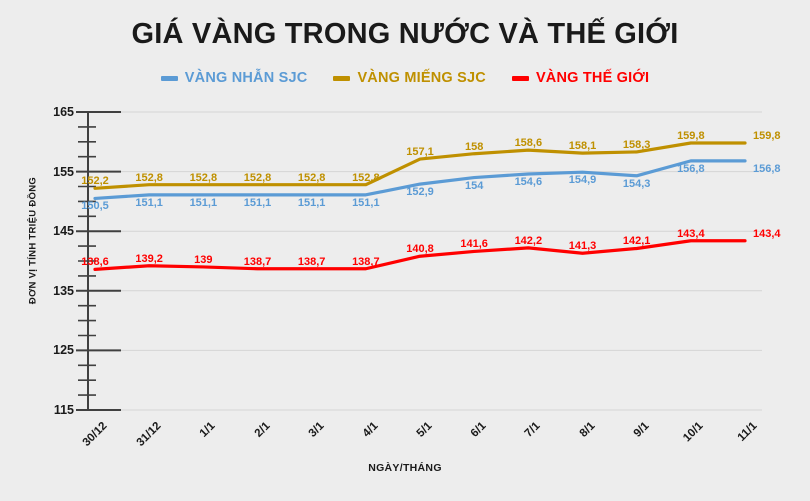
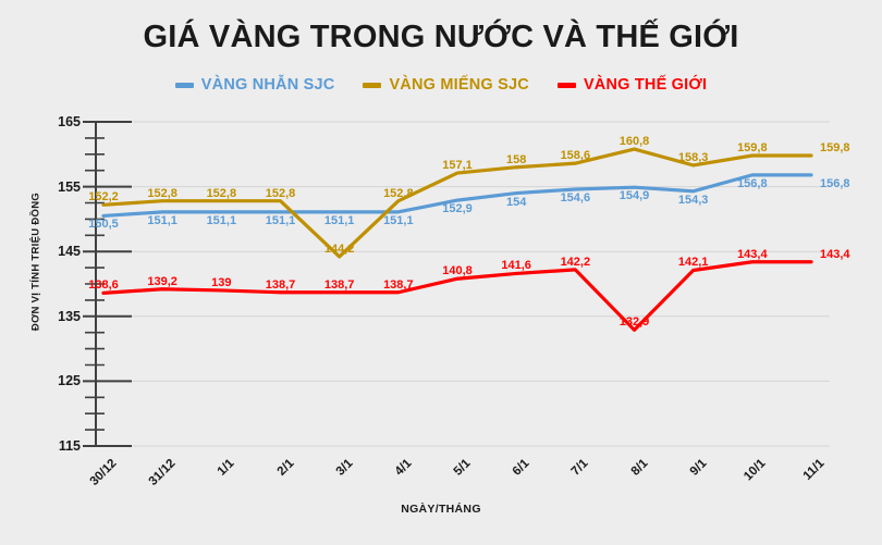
VÀNG MIẾNG SJC/3/1: 152,8 -> 144,2
VÀNG MIẾNG SJC/8/1: 158,1 -> 160,8
VÀNG THẾ GIỚI/8/1: 141,3 -> 132,9
